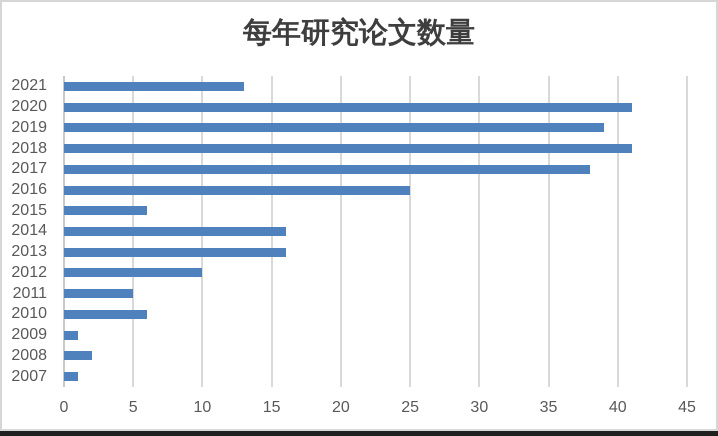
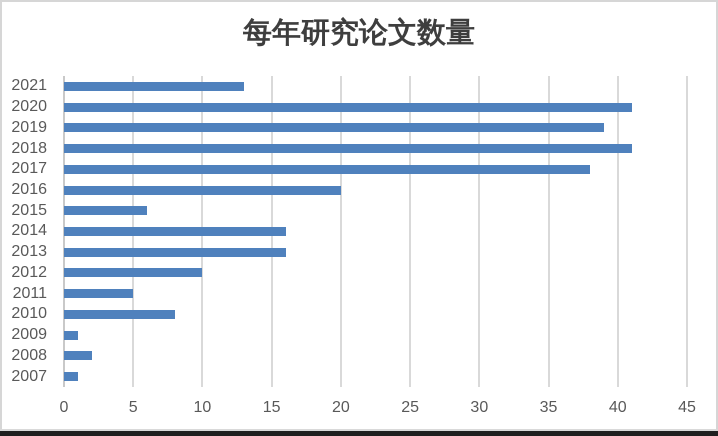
2016: 25 -> 20
2010: 6 -> 8
